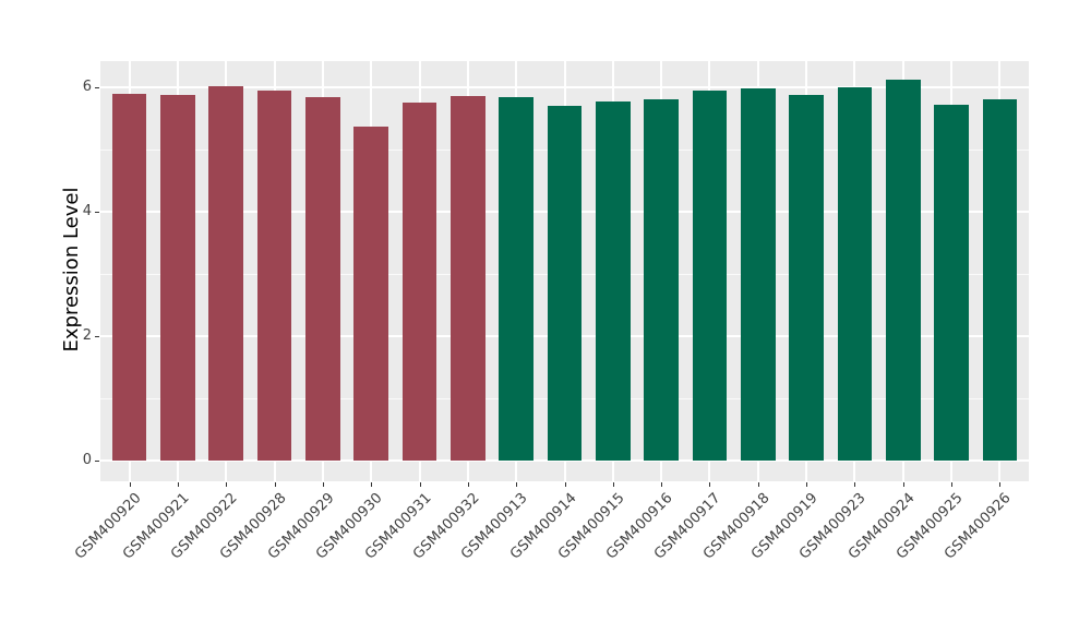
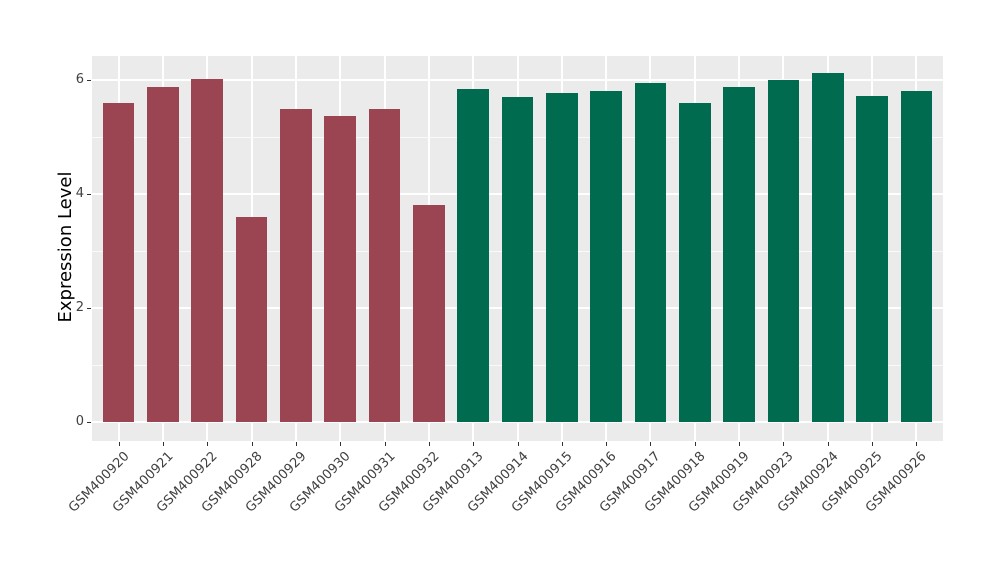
GSM400920: 5.9 -> 5.6
GSM400928: 6.0 -> 3.6
GSM400929: 5.8 -> 5.5
GSM400931: 5.8 -> 5.5
GSM400932: 5.9 -> 3.8
GSM400918: 6.0 -> 5.6
